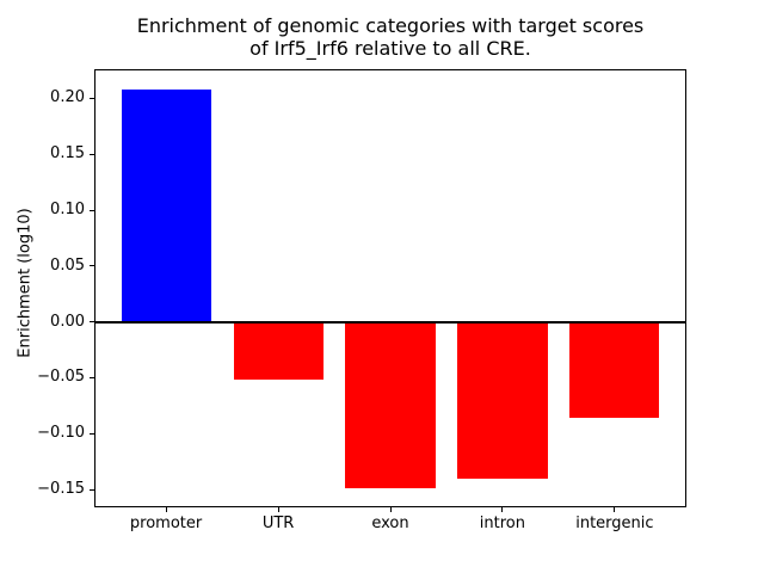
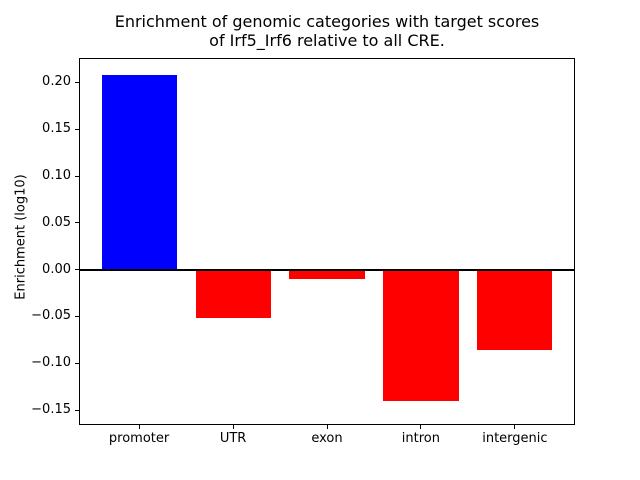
exon: -0.15 -> -0.01
